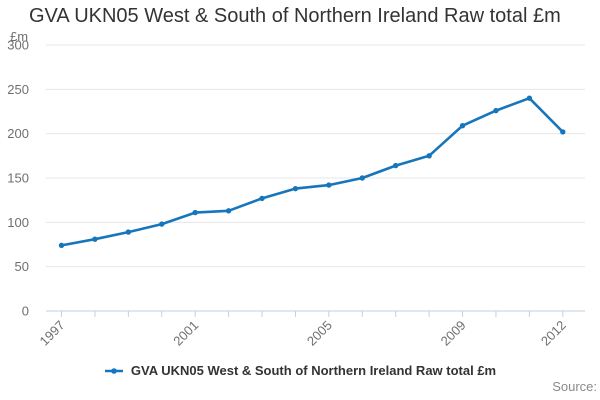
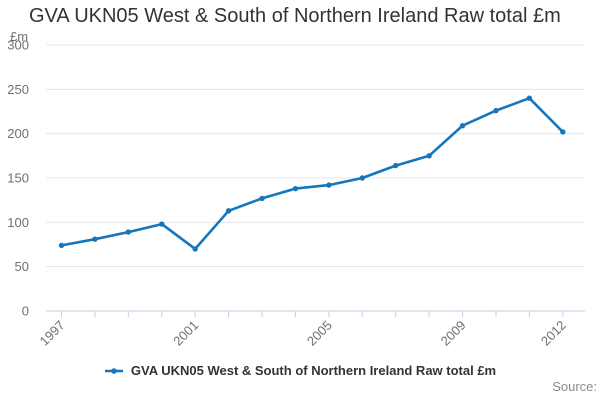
2001: 110 -> 70
